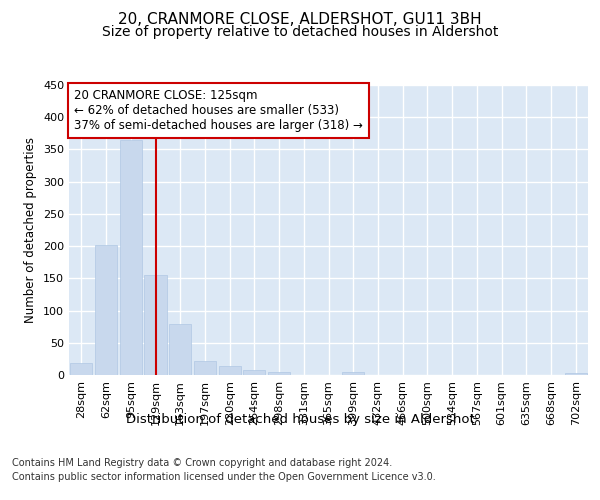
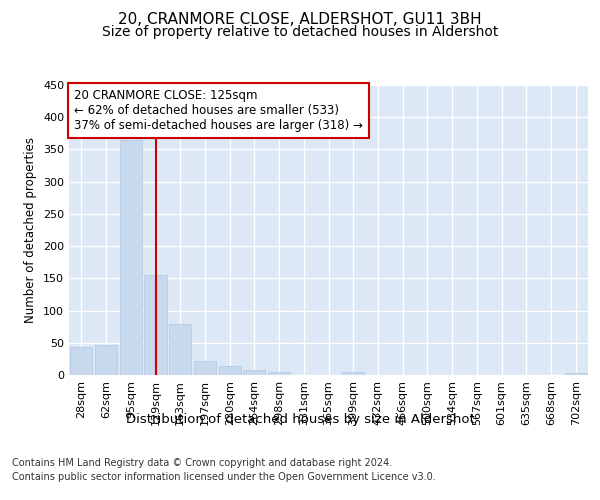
28sqm: 18 -> 44
62sqm: 202 -> 46
